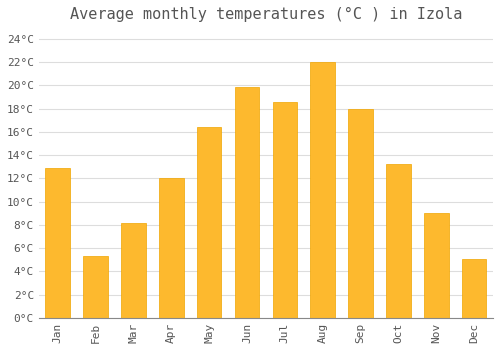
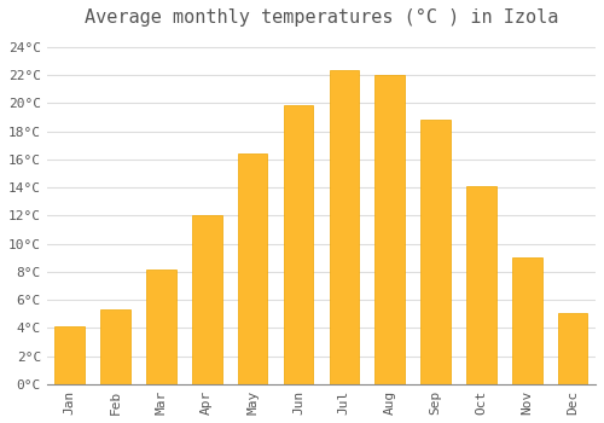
Jan: 12.9°C -> 4.1°C
Jul: 18.6°C -> 22.4°C
Sep: 18.0°C -> 18.8°C
Oct: 13.2°C -> 14.1°C
